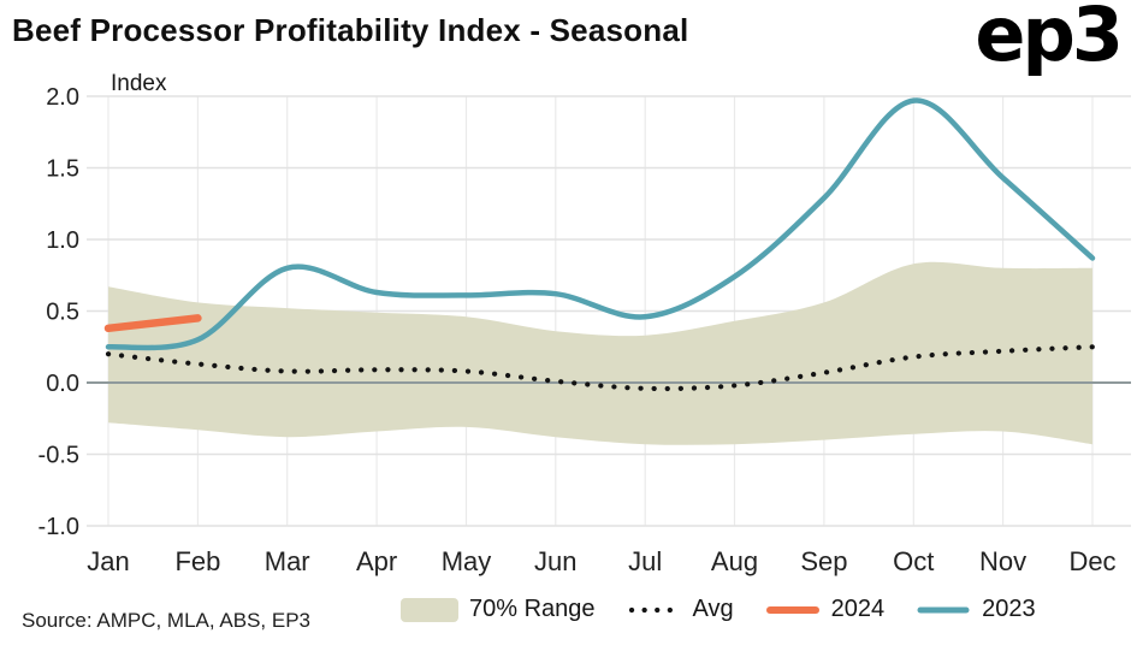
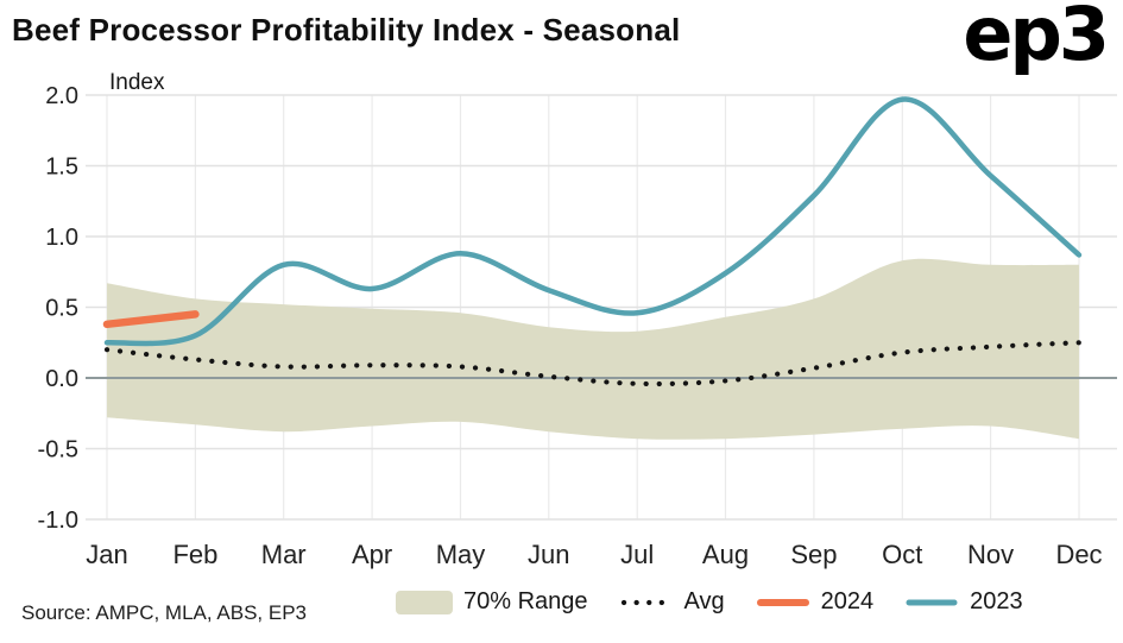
2023/May: 0.61 -> 0.88
